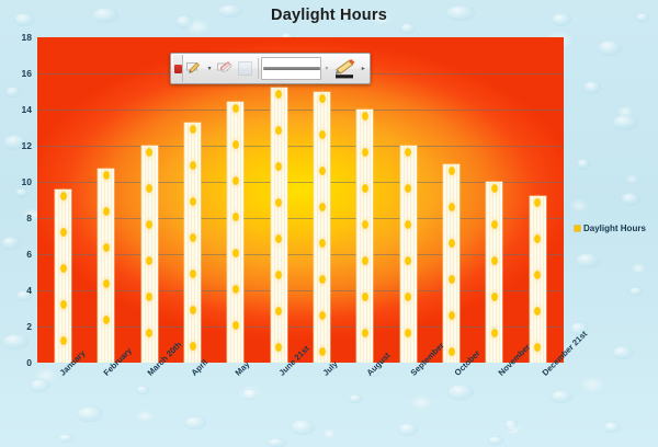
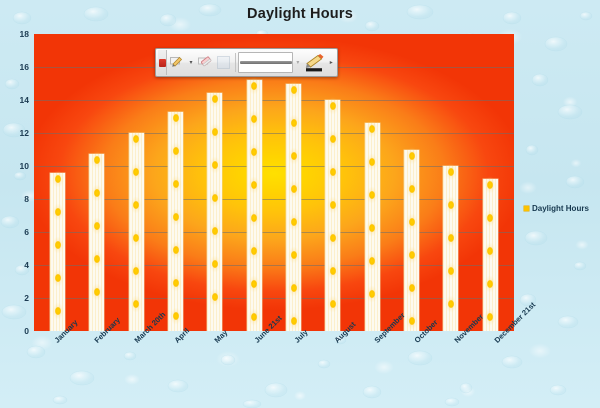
September: 12.0 -> 12.6
